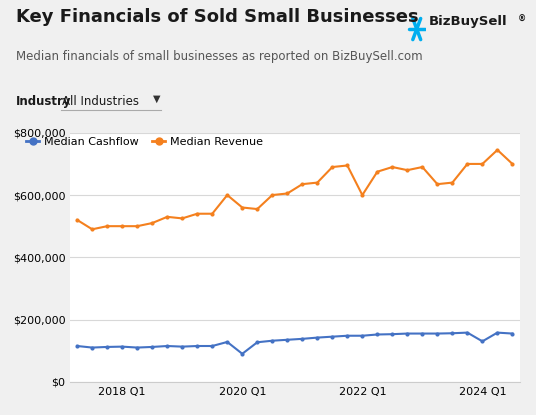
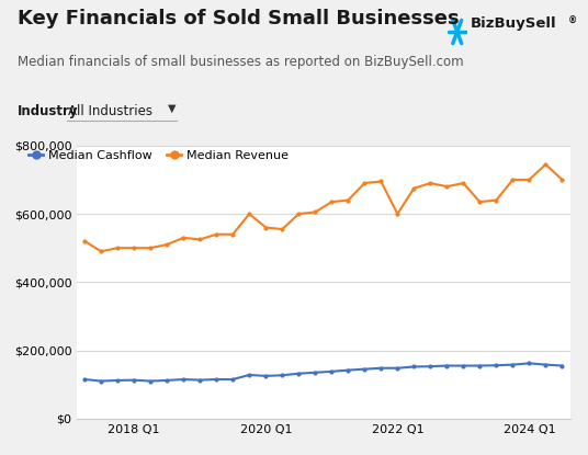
Median Cashflow/2020 Q1: $90,000 -> $125,000
Median Cashflow/2024 Q1: $130,000 -> $162,000
